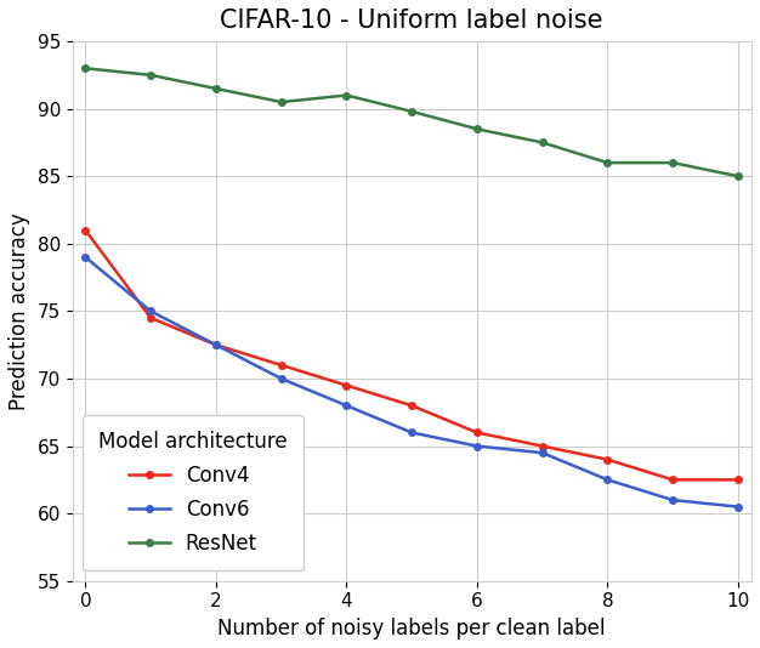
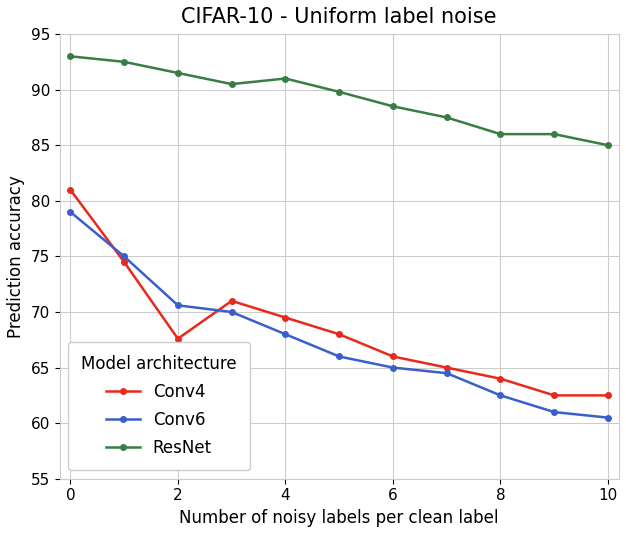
Conv4/2: 72.5 -> 67.6
Conv6/2: 72.5 -> 70.6
